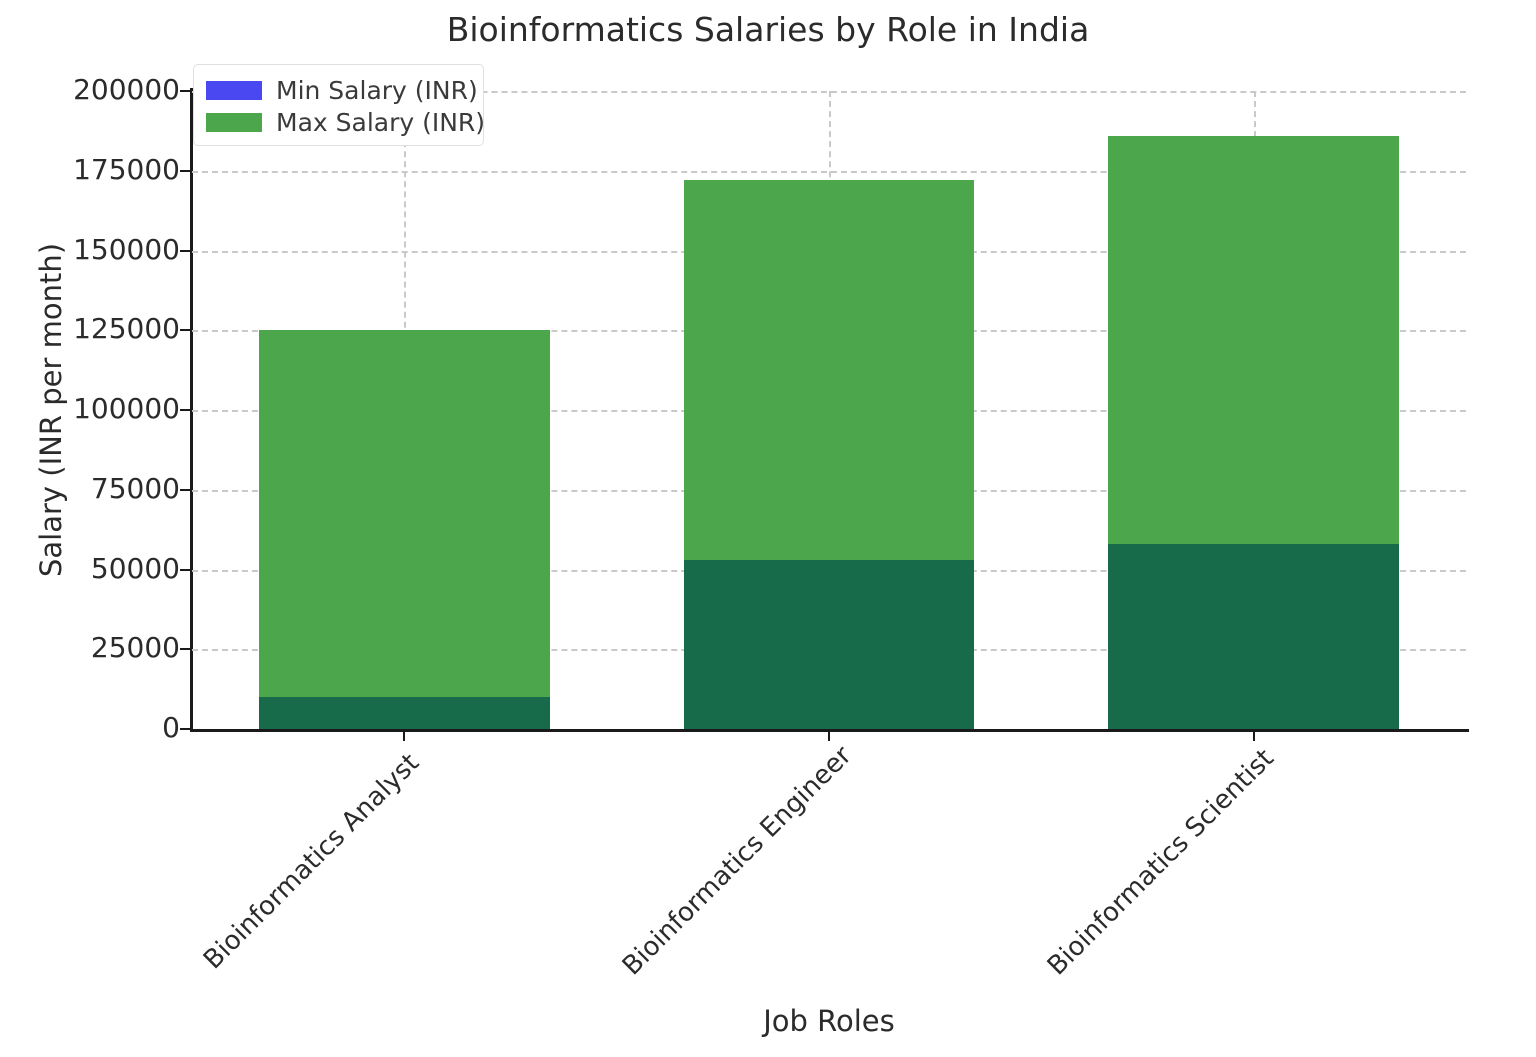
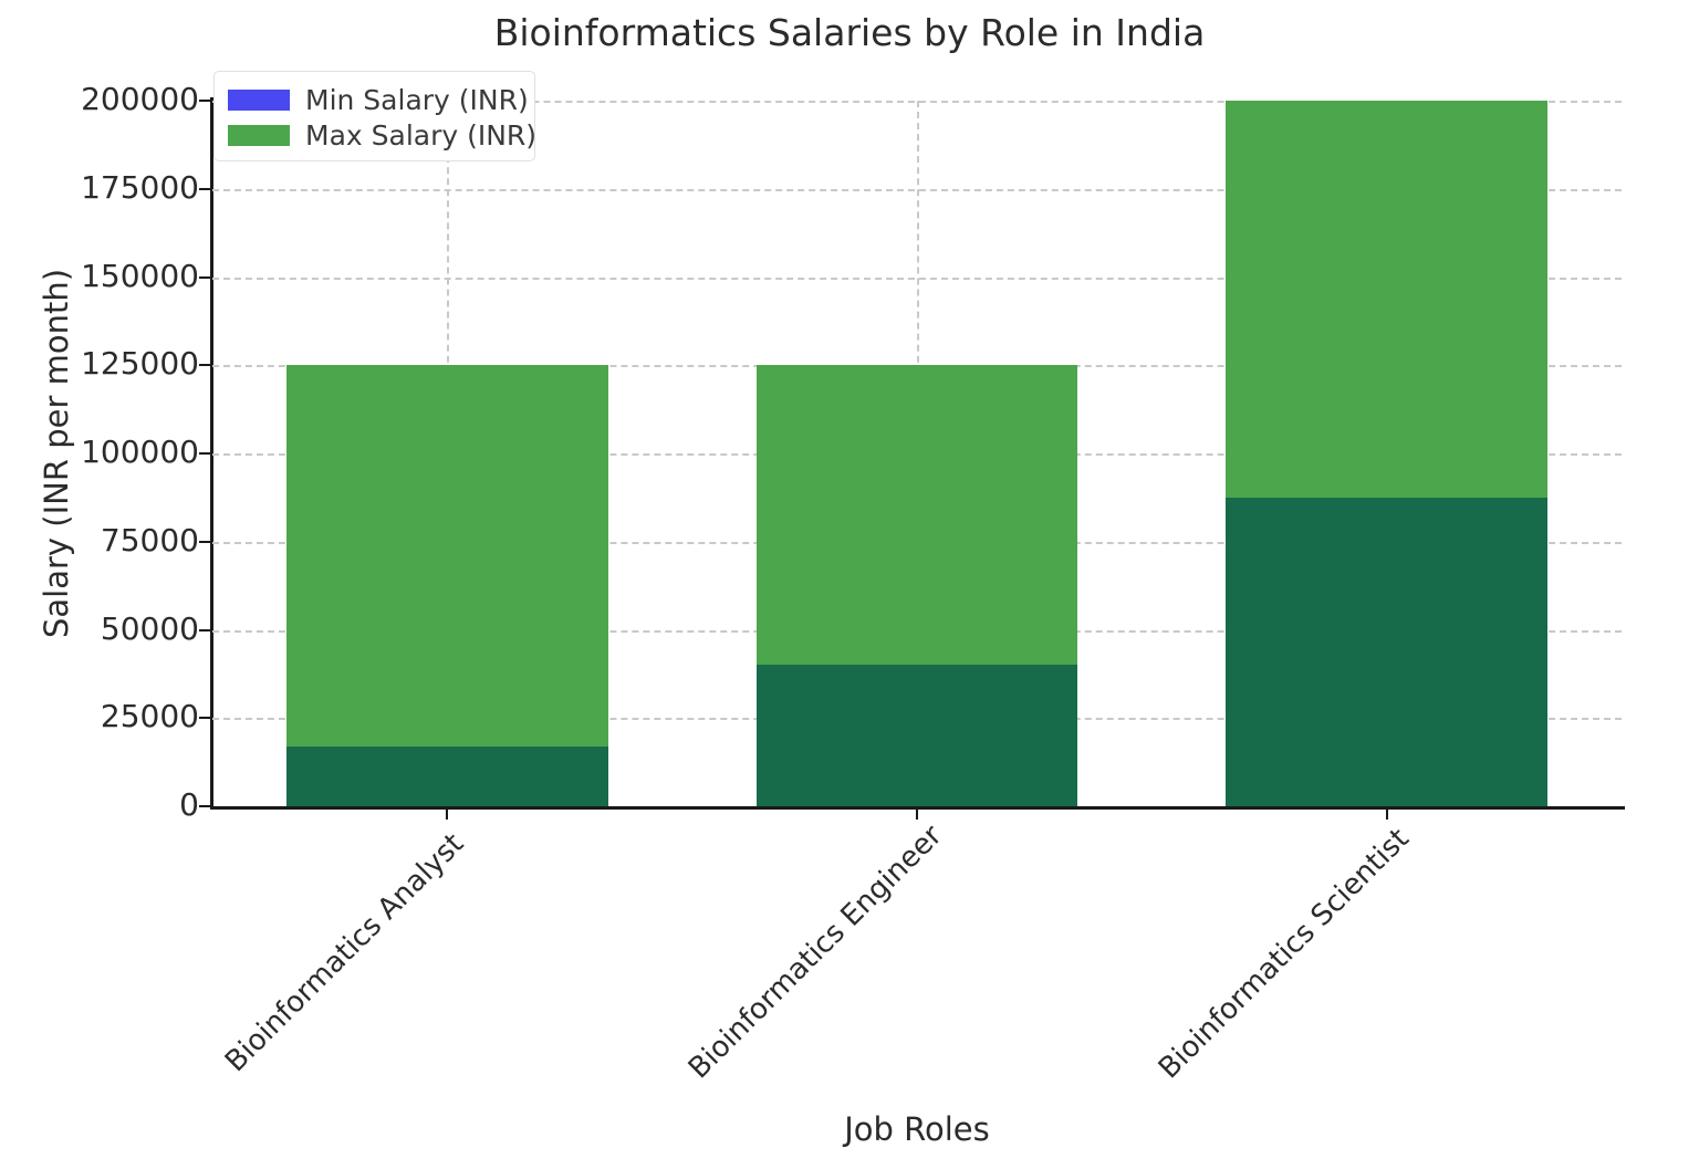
Min Salary (INR)/Bioinformatics Analyst: 10000 -> 17000
Min Salary (INR)/Bioinformatics Engineer: 53000 -> 40000
Max Salary (INR)/Bioinformatics Engineer: 172000 -> 125000
Min Salary (INR)/Bioinformatics Scientist: 58000 -> 88000
Max Salary (INR)/Bioinformatics Scientist: 186000 -> 200000
